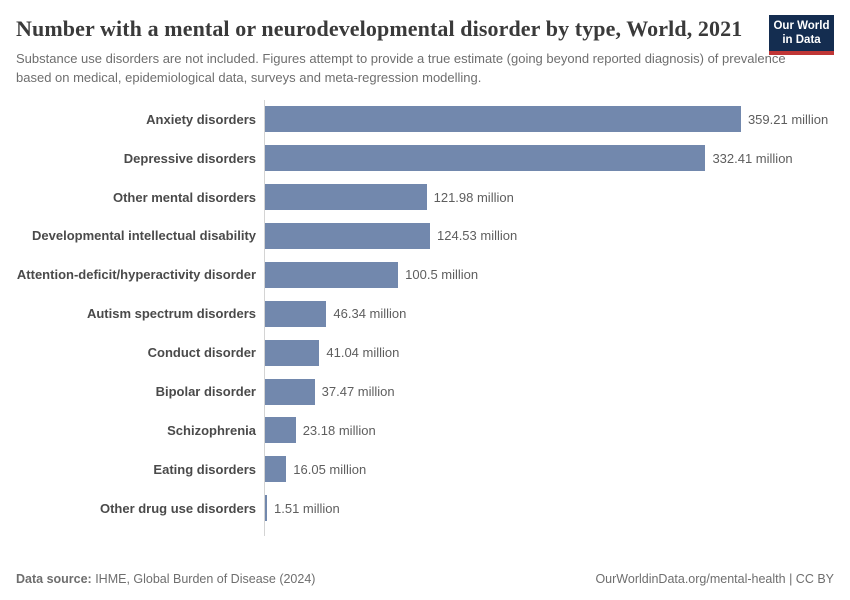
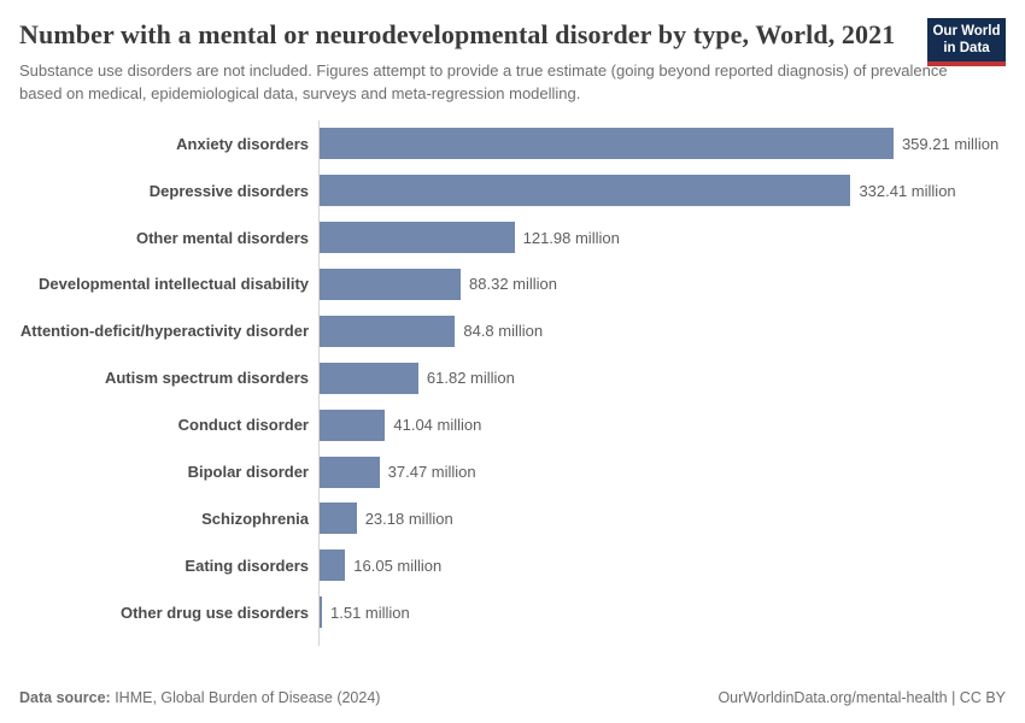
Developmental intellectual disability: 124.53 -> 88.32
Attention-deficit/hyperactivity disorder: 100.5 -> 84.8
Autism spectrum disorders: 46.34 -> 61.82
